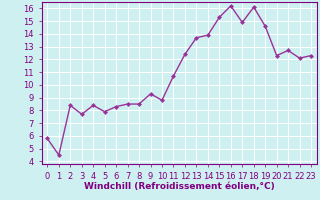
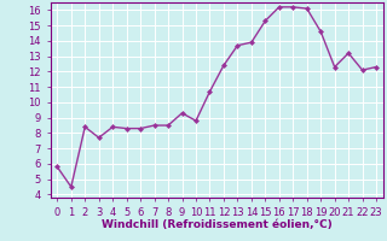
5: 7.9 -> 8.3
17: 14.9 -> 16.2
21: 12.7 -> 13.2
